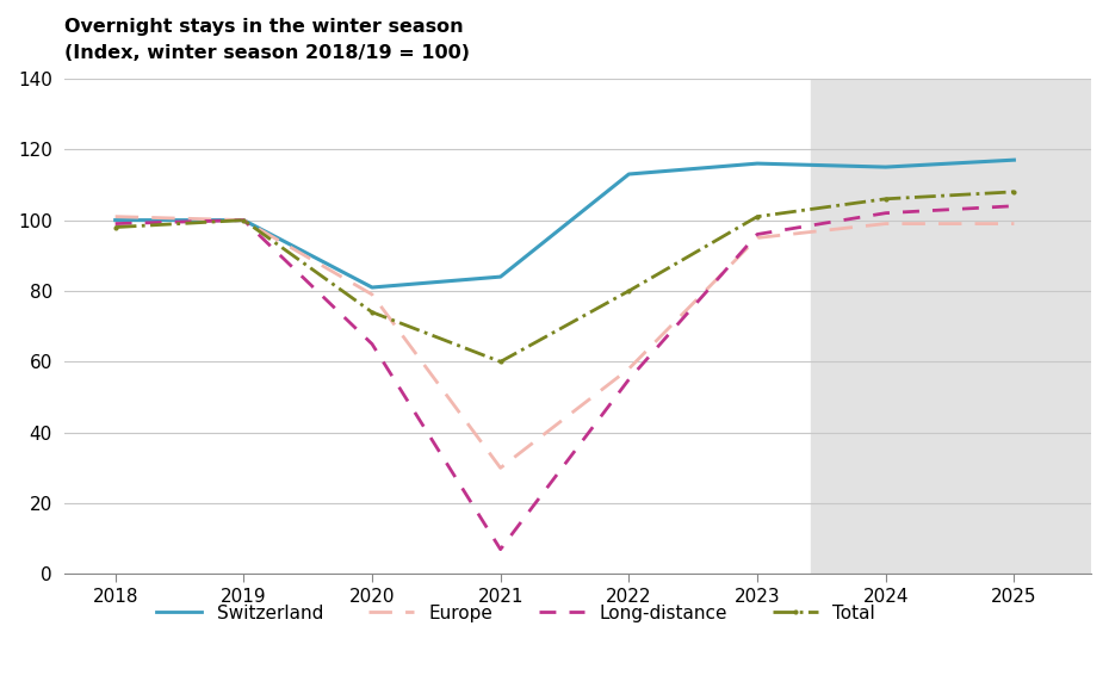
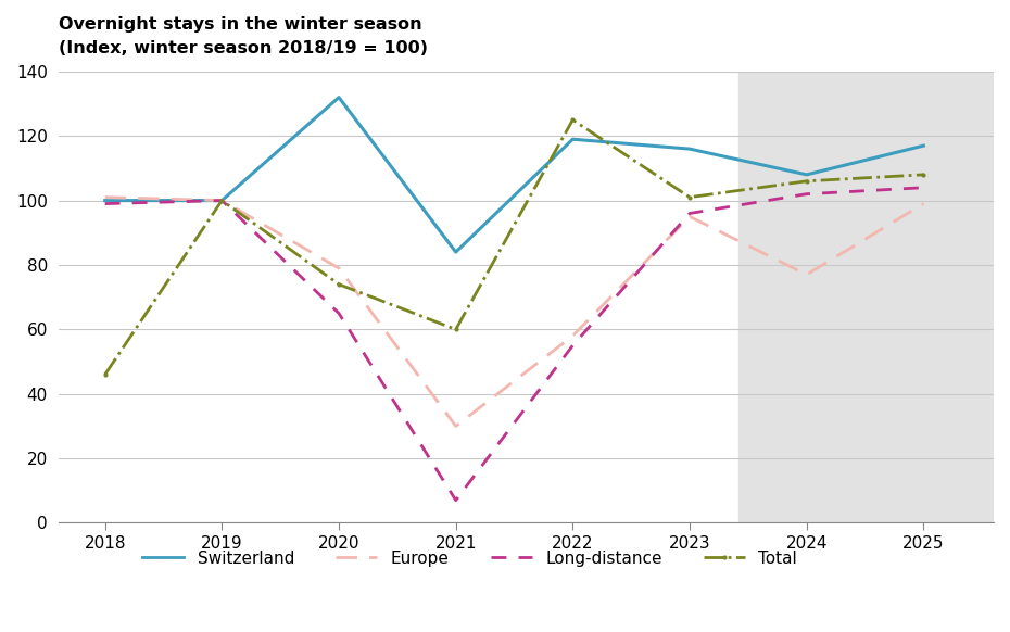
Total/2018: 98 -> 46
Switzerland/2020: 81 -> 132
Switzerland/2022: 113 -> 119
Total/2022: 80 -> 125
Switzerland/2024: 115 -> 108
Europe/2024: 99 -> 77
